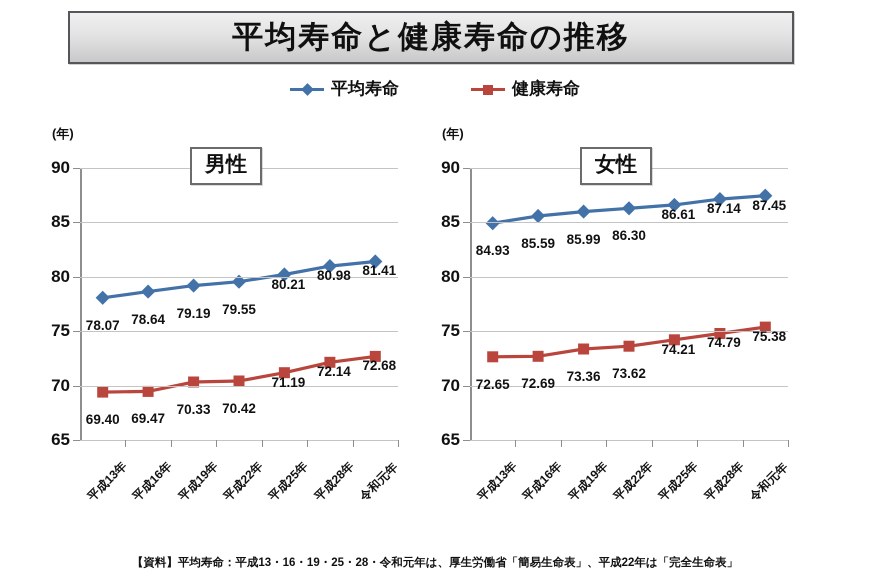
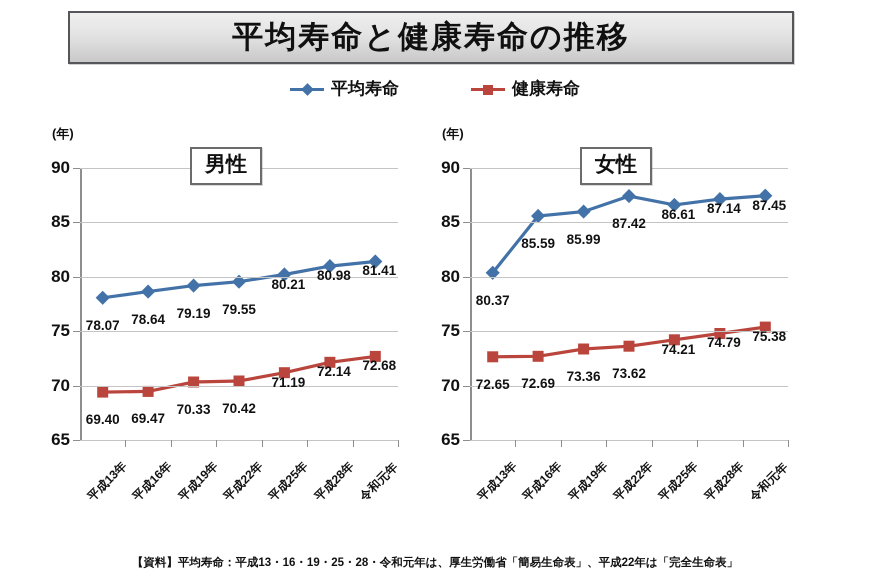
女性/平均寿命/平成13年: 84.93 -> 80.37
女性/平均寿命/平成22年: 86.30 -> 87.42
